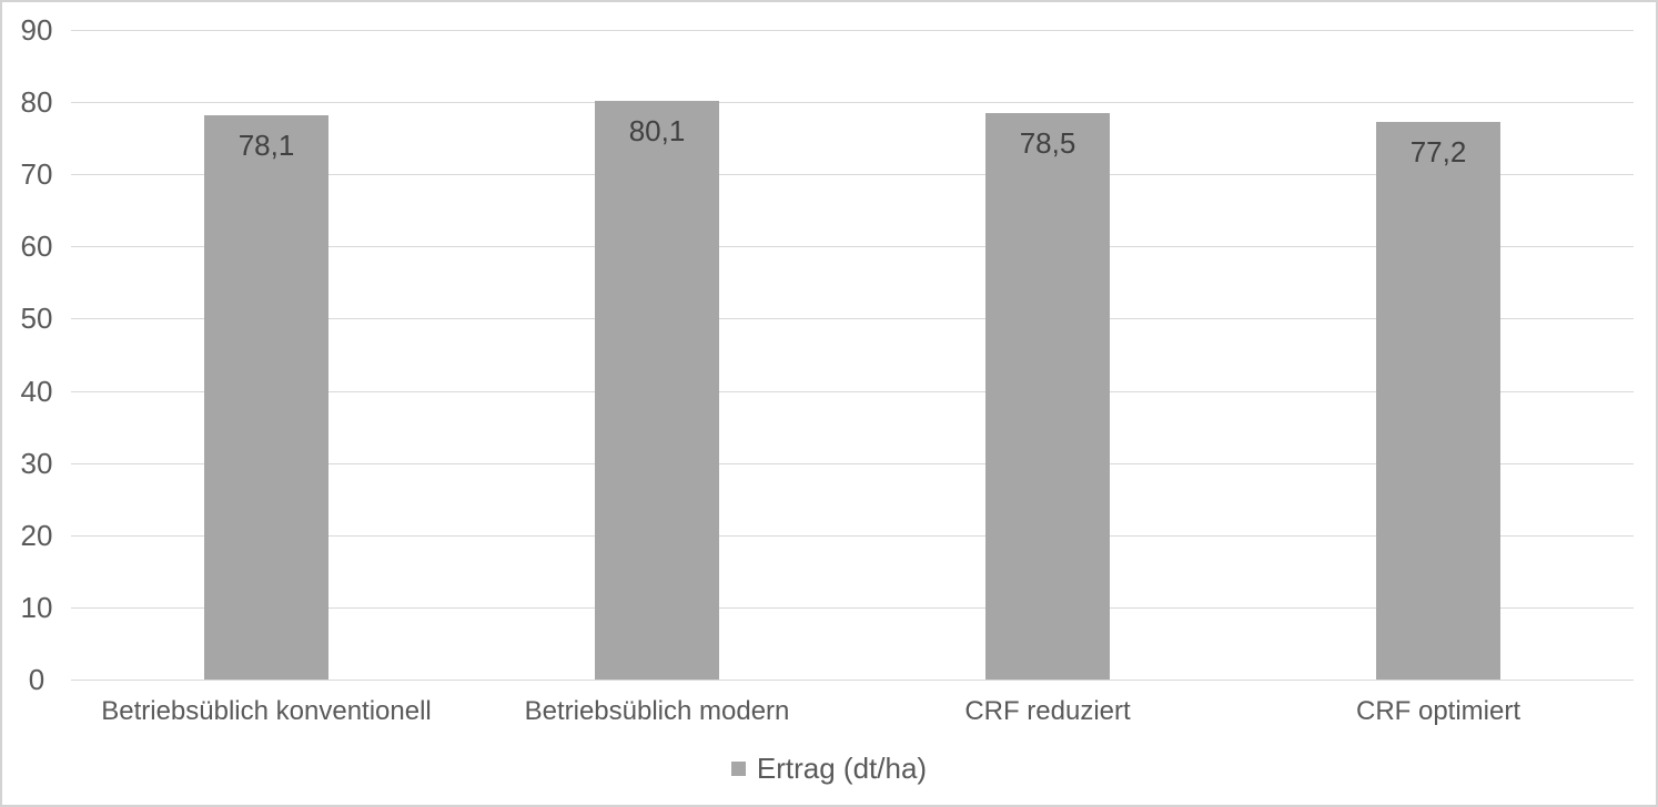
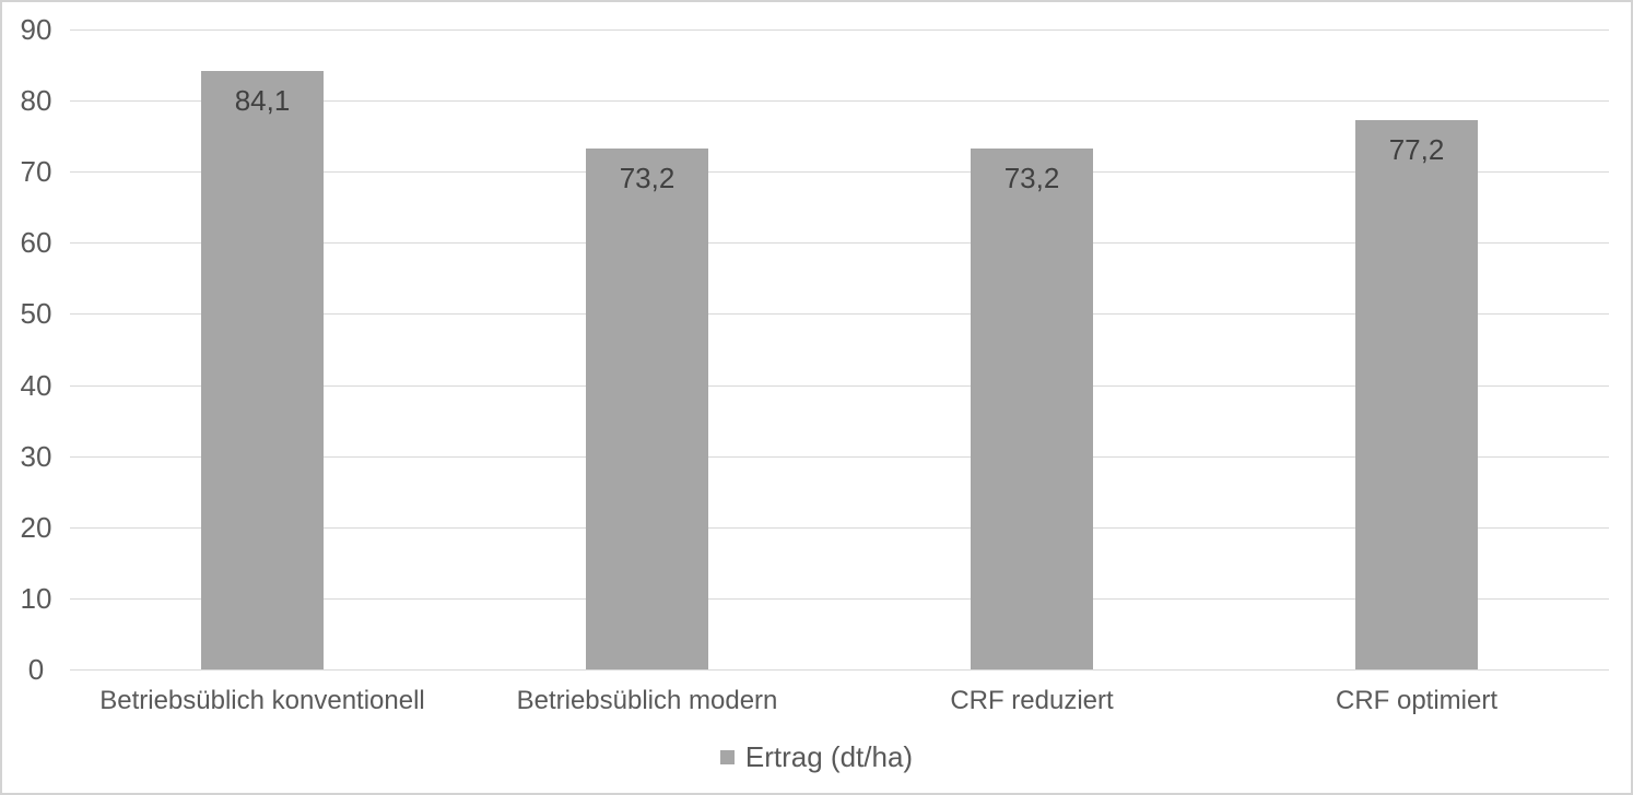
Betriebsüblich konventionell: 78,1 -> 84,1
Betriebsüblich modern: 80,1 -> 73,2
CRF reduziert: 78,5 -> 73,2
